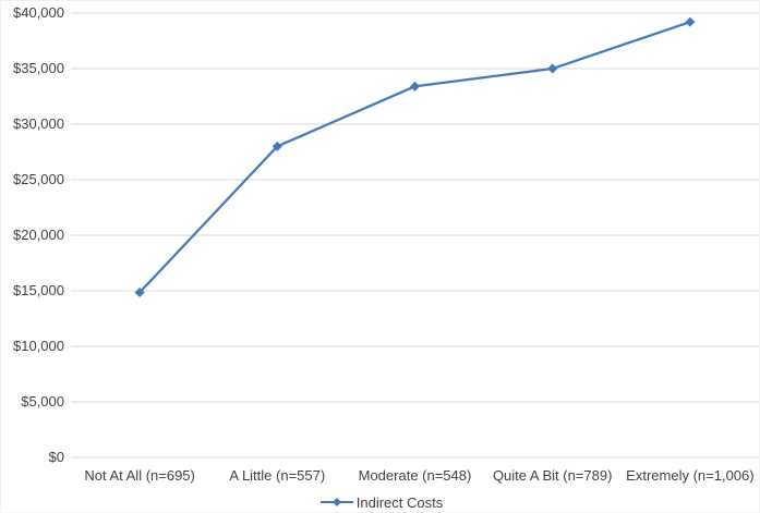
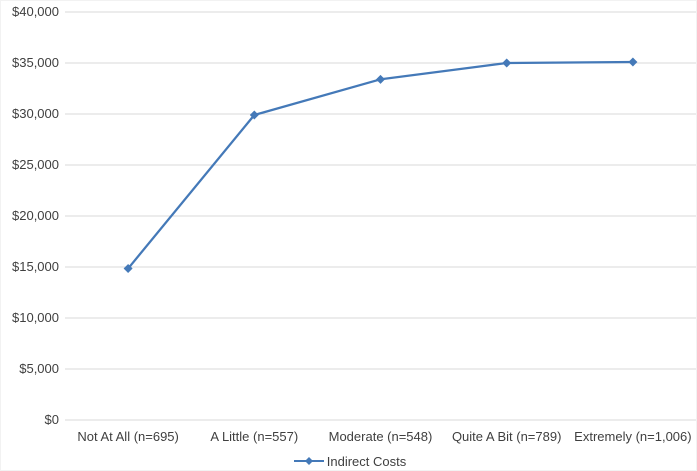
A Little (n=557): $28000 -> $29900
Extremely (n=1,006): $39200 -> $35100
